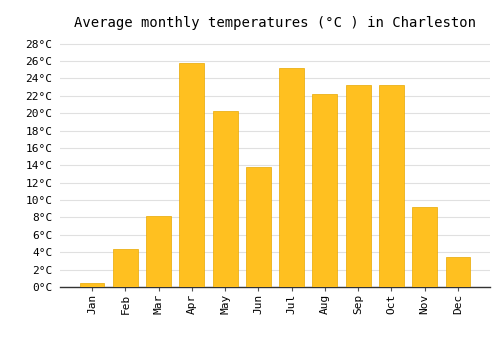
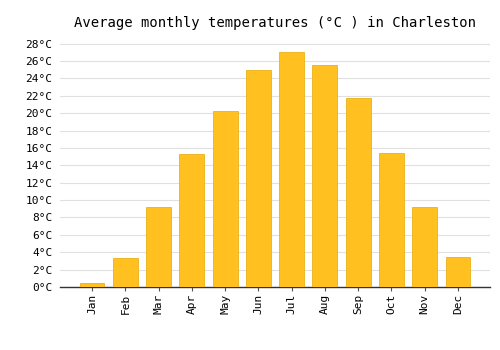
Feb: 4.4°C -> 3.3°C
Mar: 8.2°C -> 9.2°C
Apr: 25.8°C -> 15.3°C
Jun: 13.8°C -> 25.0°C
Jul: 25.2°C -> 27.0°C
Aug: 22.2°C -> 25.5°C
Sep: 23.2°C -> 21.7°C
Oct: 23.2°C -> 15.4°C
